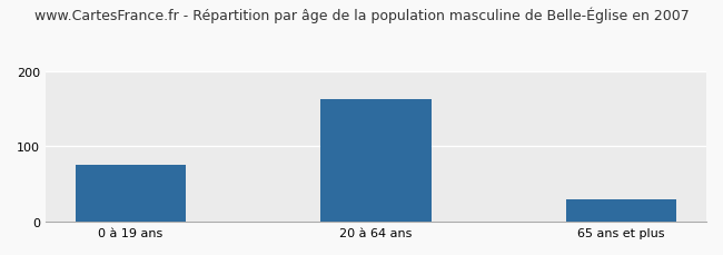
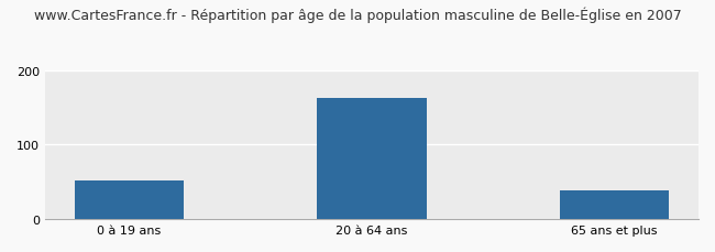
0 à 19 ans: 75 -> 52
65 ans et plus: 30 -> 38
